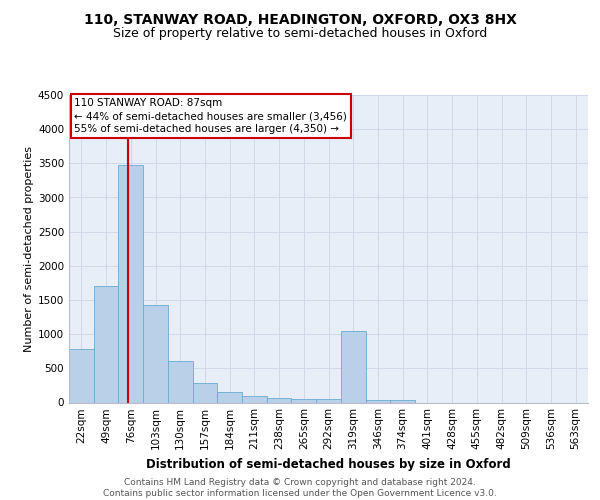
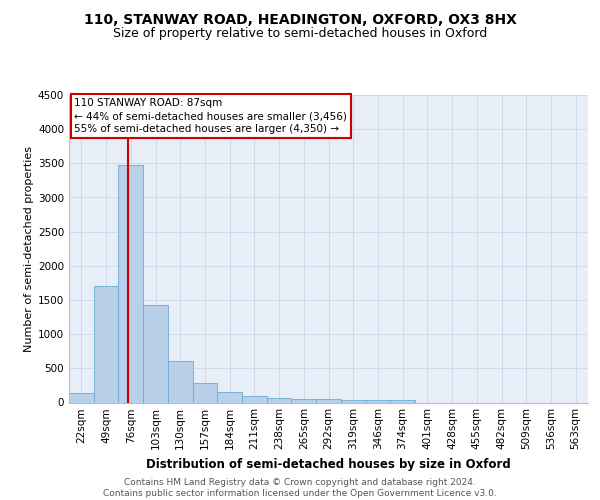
22sqm: 780 -> 140
319sqm: 1040 -> 40
